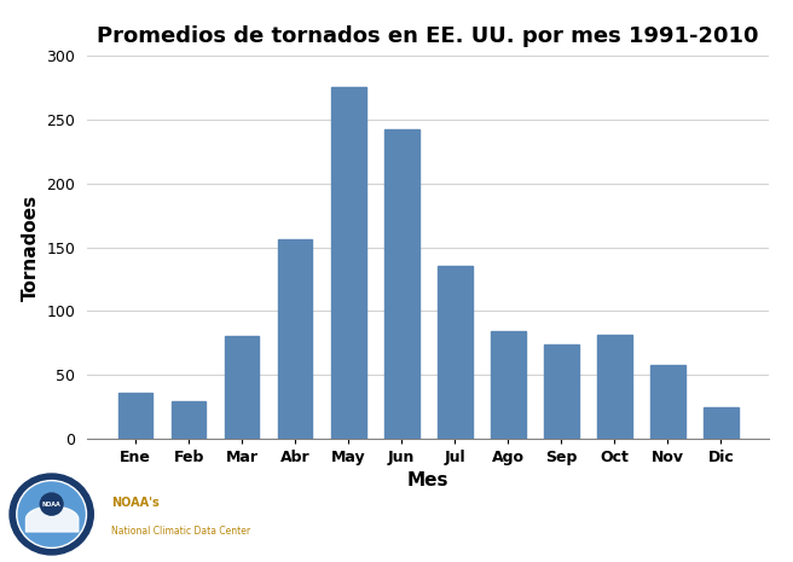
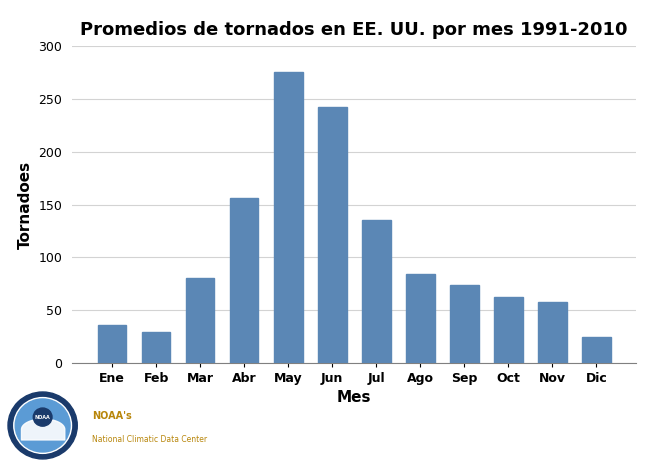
Promedios de tornados en EE. UU. por mes 1991-2010/Oct: 81 -> 62
